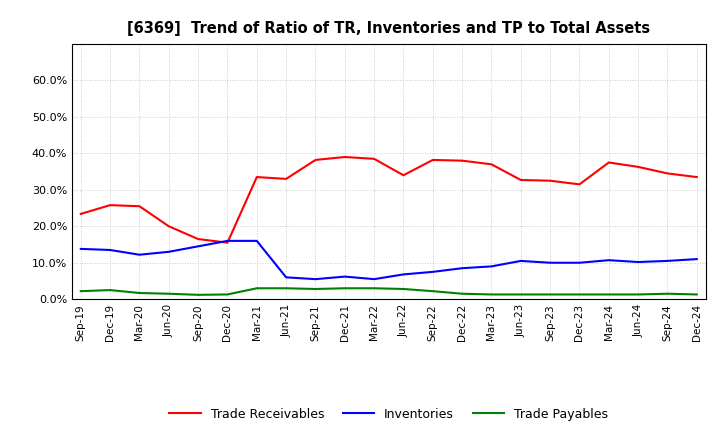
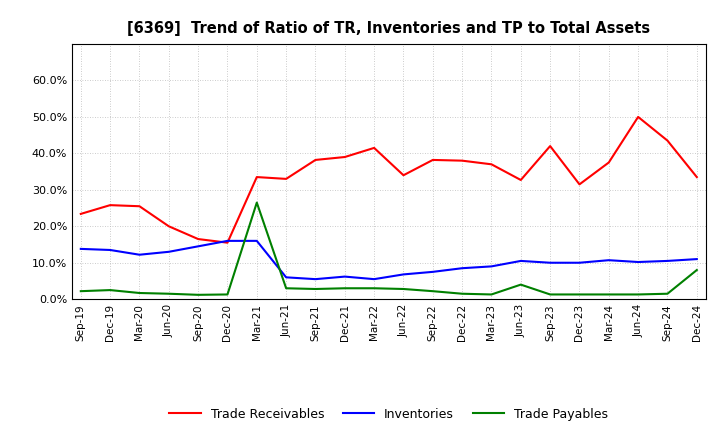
Trade Payables/Mar-21: 3.0% -> 26.5%
Trade Receivables/Mar-22: 38.5% -> 41.5%
Trade Payables/Jun-23: 1.3% -> 4.0%
Trade Receivables/Sep-23: 32.5% -> 42.0%
Trade Receivables/Jun-24: 36.3% -> 50.0%
Trade Receivables/Sep-24: 34.5% -> 43.5%
Trade Payables/Dec-24: 1.3% -> 8.0%
